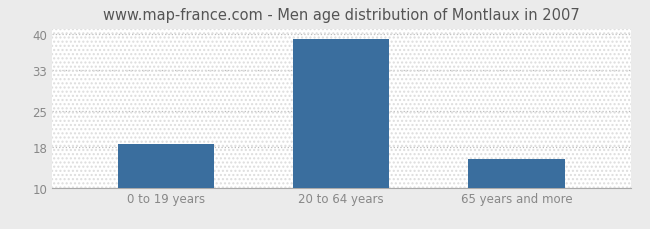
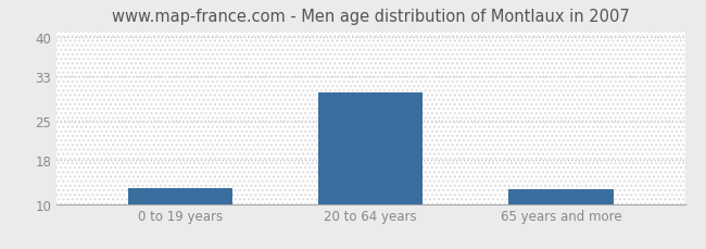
0 to 19 years: 18.5 -> 12.8
20 to 64 years: 39.0 -> 30.0
65 years and more: 15.5 -> 12.6
